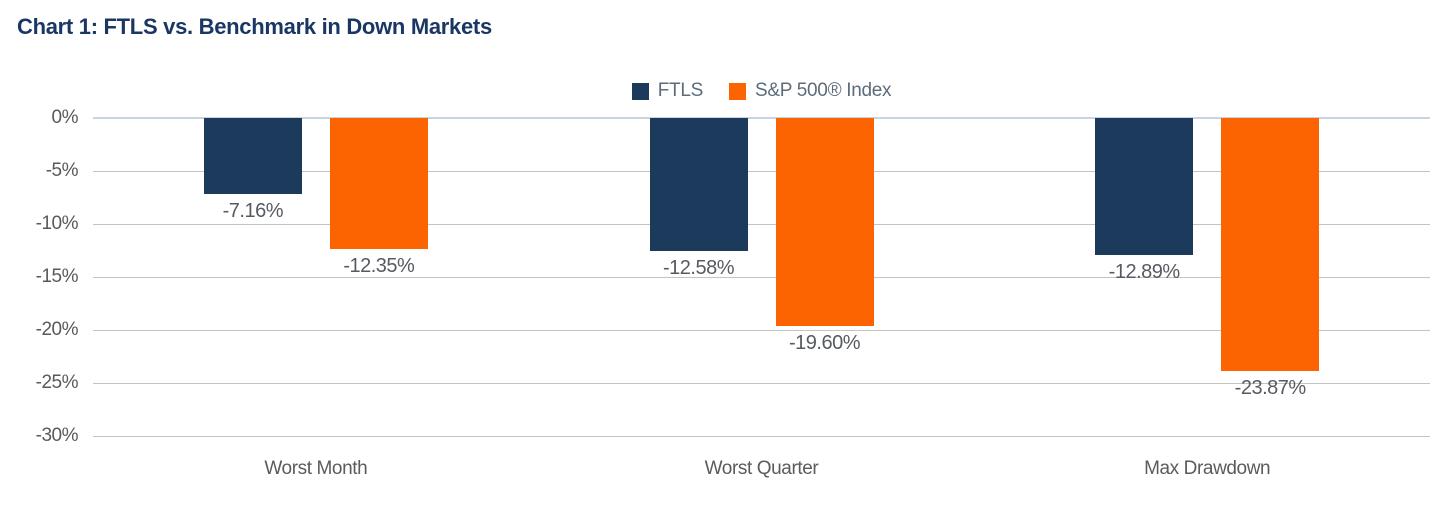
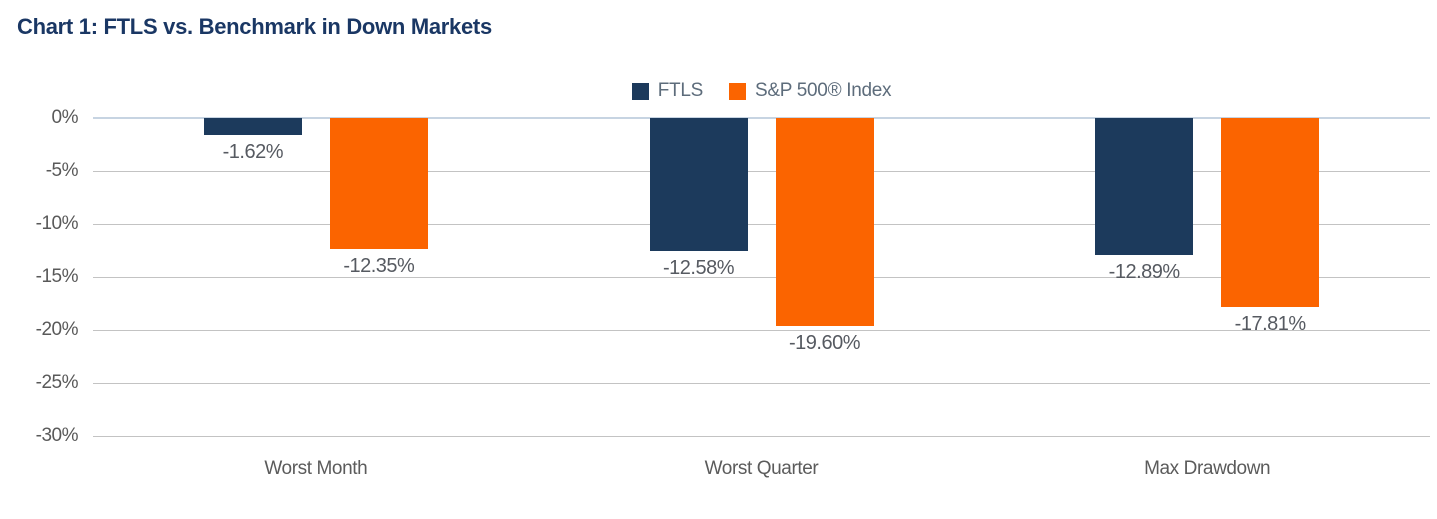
FTLS/Worst Month: -7.16% -> -1.62%
S&P 500® Index/Max Drawdown: -23.87% -> -17.81%
